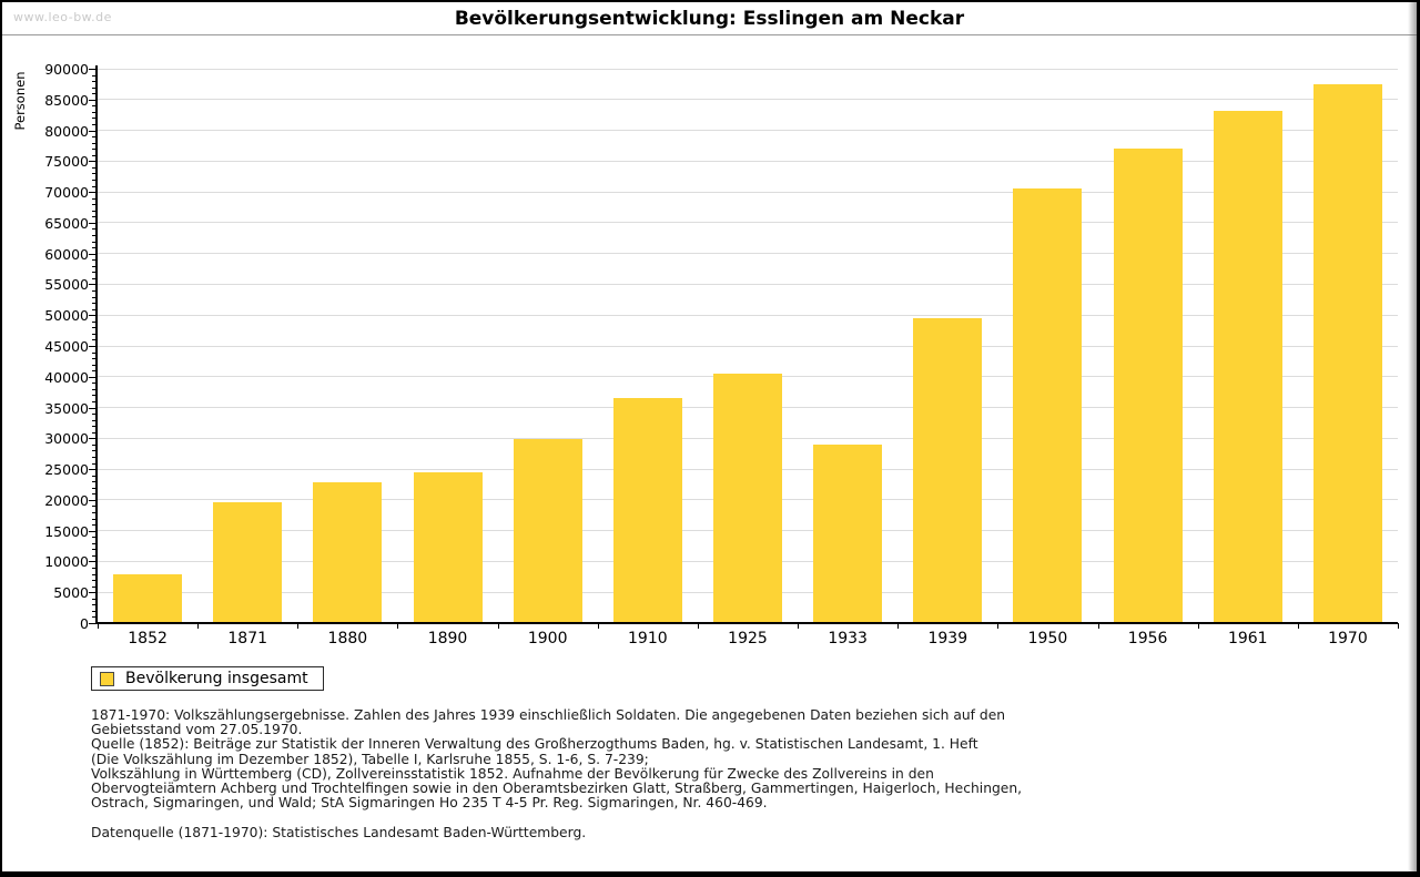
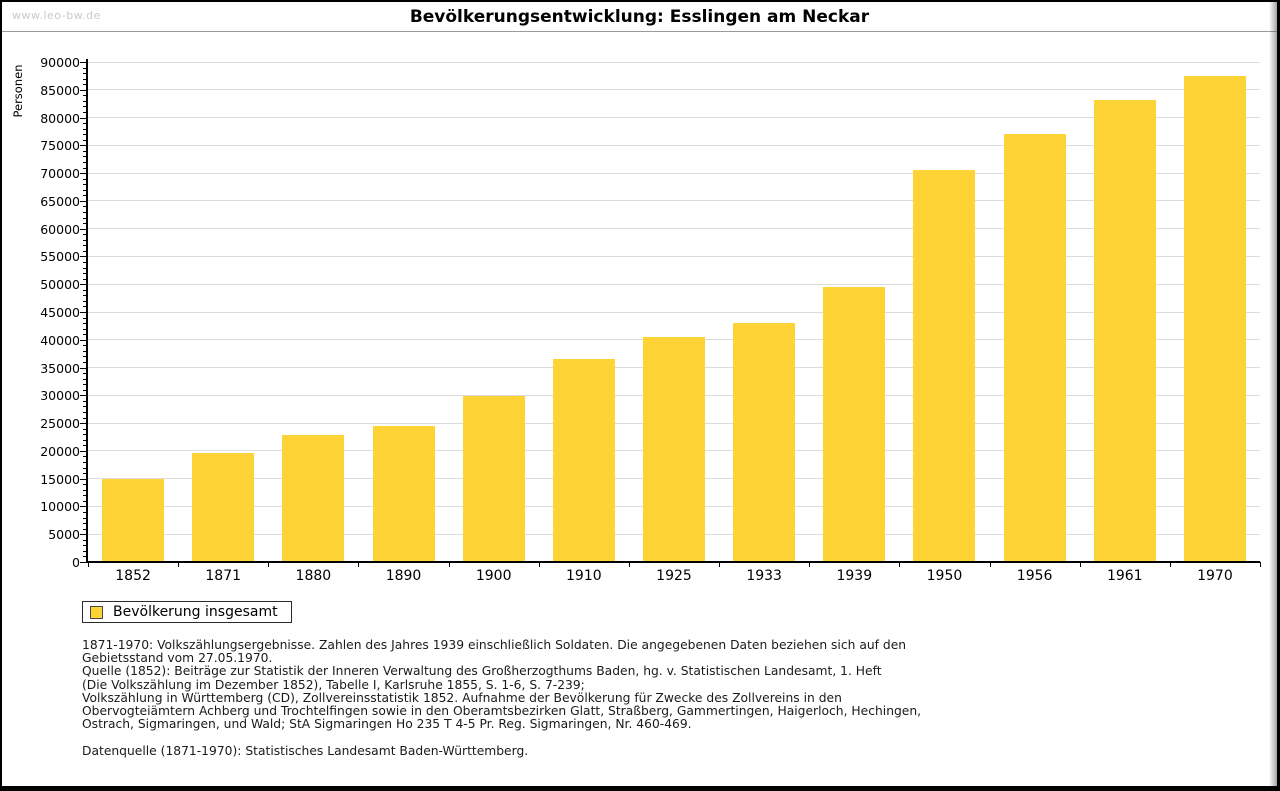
1852: 8000 -> 15000
1933: 29000 -> 43000
